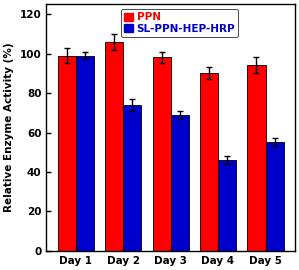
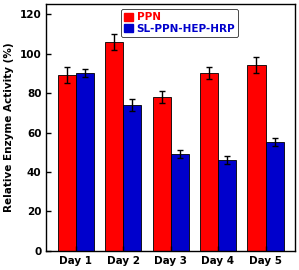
PPN/Day 1: 99 -> 89
SL-PPN-HEP-HRP/Day 1: 99 -> 90
PPN/Day 3: 98 -> 78
SL-PPN-HEP-HRP/Day 3: 69 -> 49
